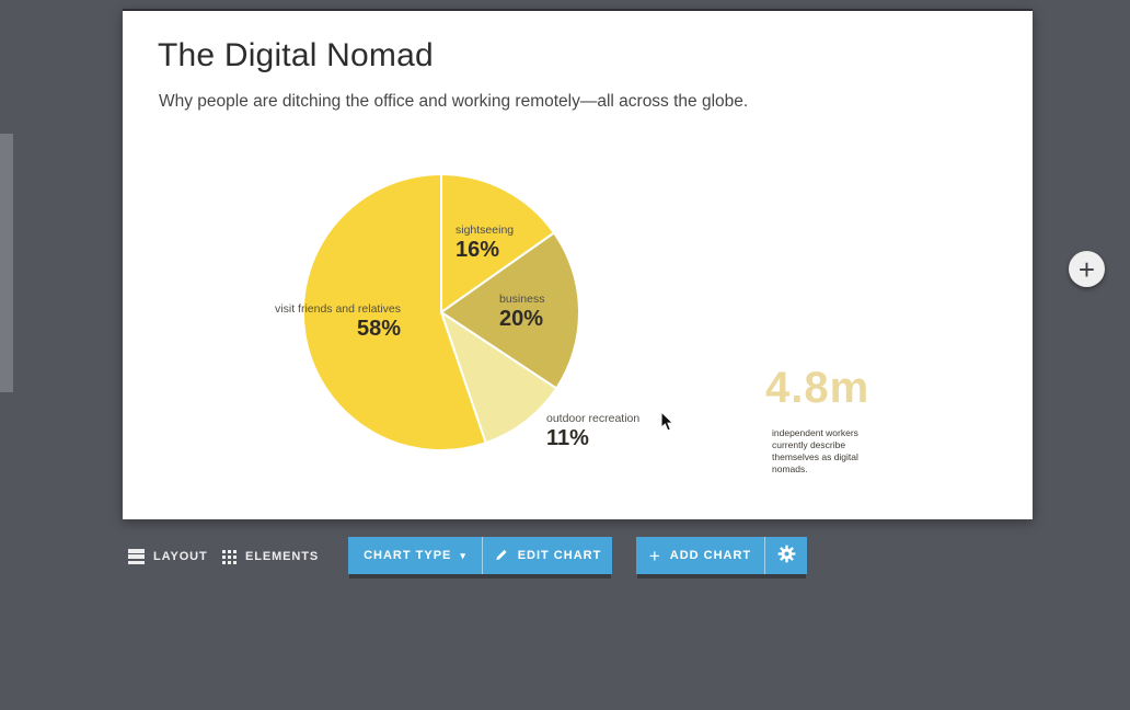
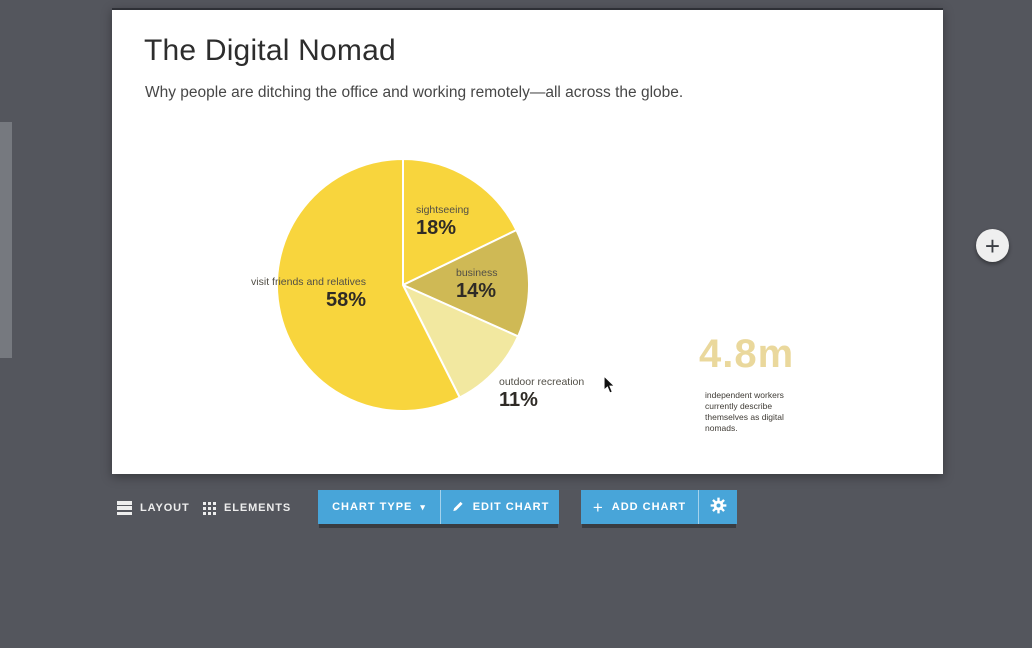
sightseeing: 16% -> 18%
business: 20% -> 14%
